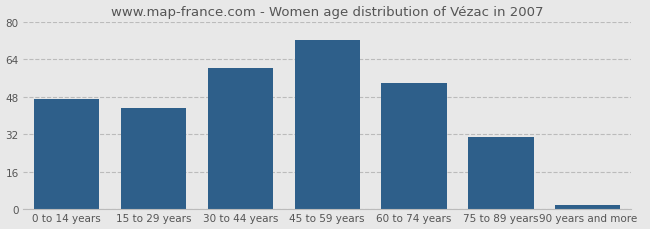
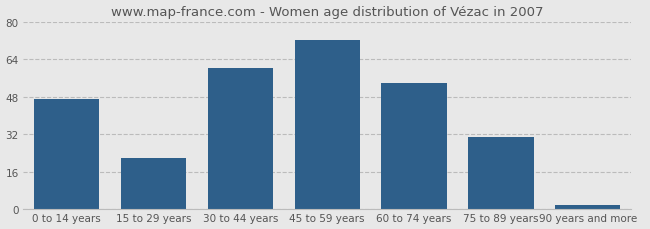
15 to 29 years: 43 -> 22
